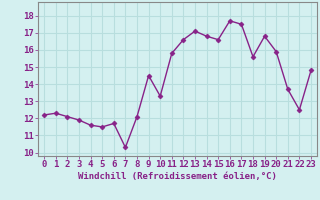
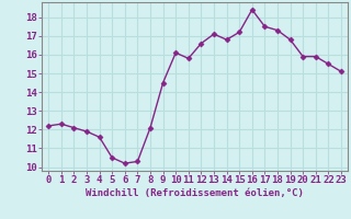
5: 11.5 -> 10.5
6: 11.7 -> 10.2
10: 13.3 -> 16.1
15: 16.6 -> 17.2
16: 17.7 -> 18.4
18: 15.6 -> 17.3
21: 13.7 -> 15.9
22: 12.5 -> 15.5
23: 14.8 -> 15.1
